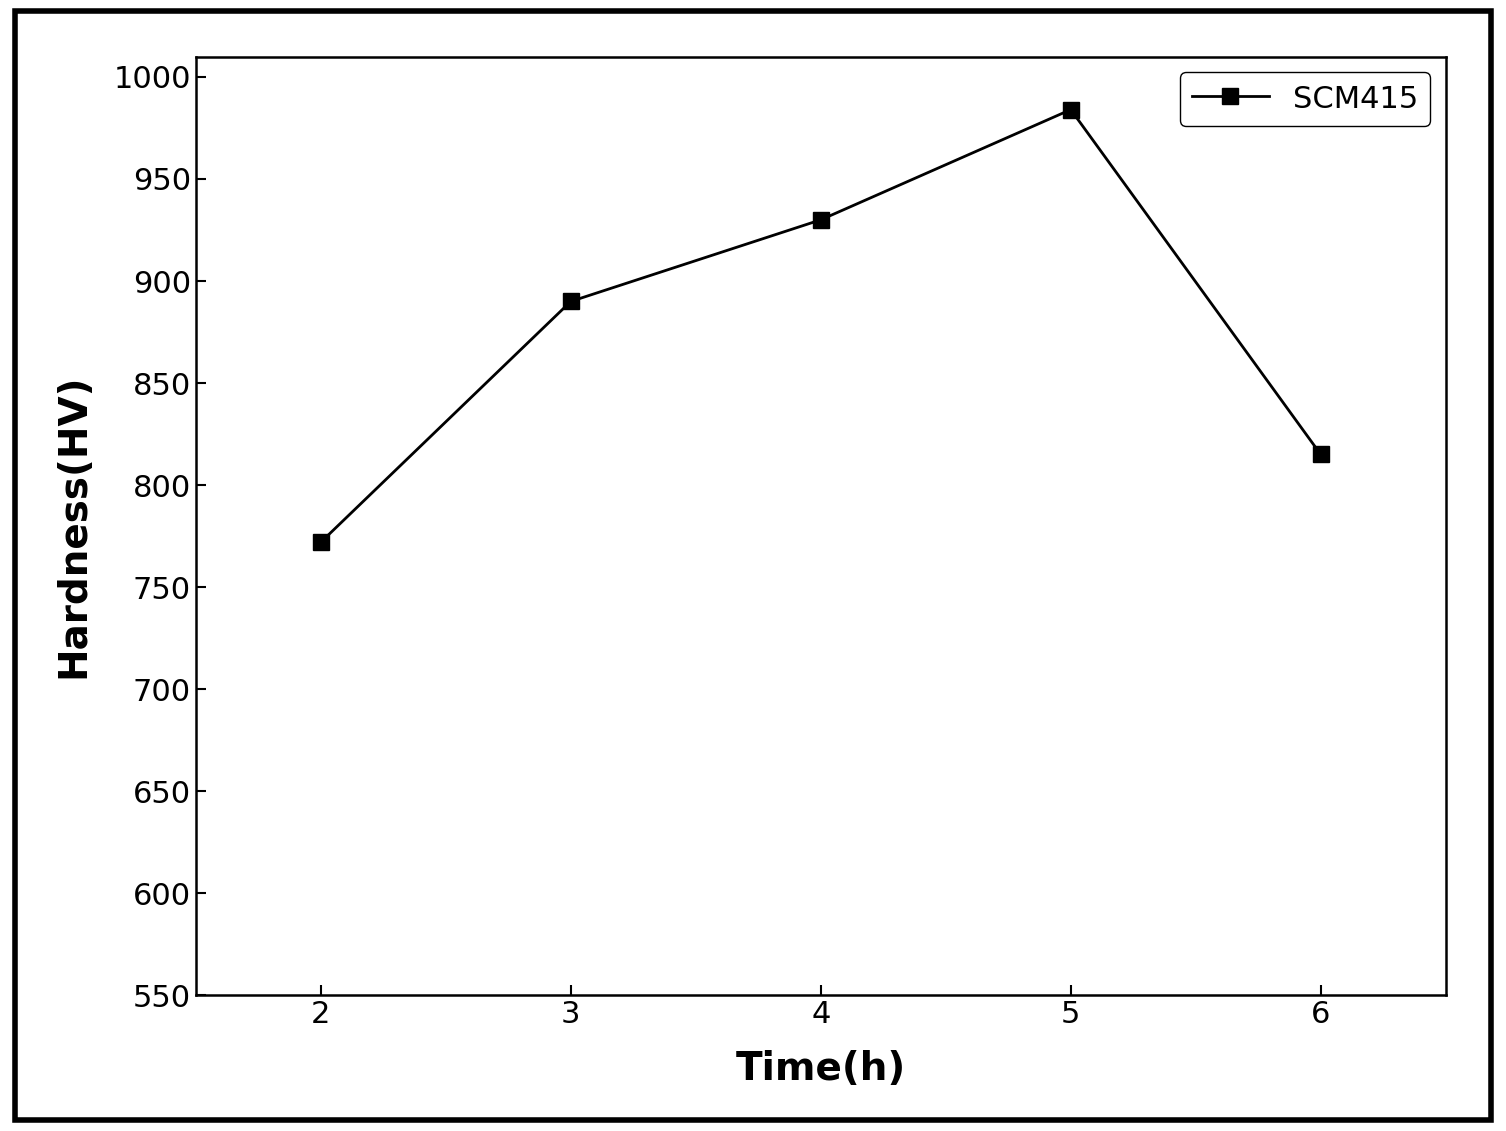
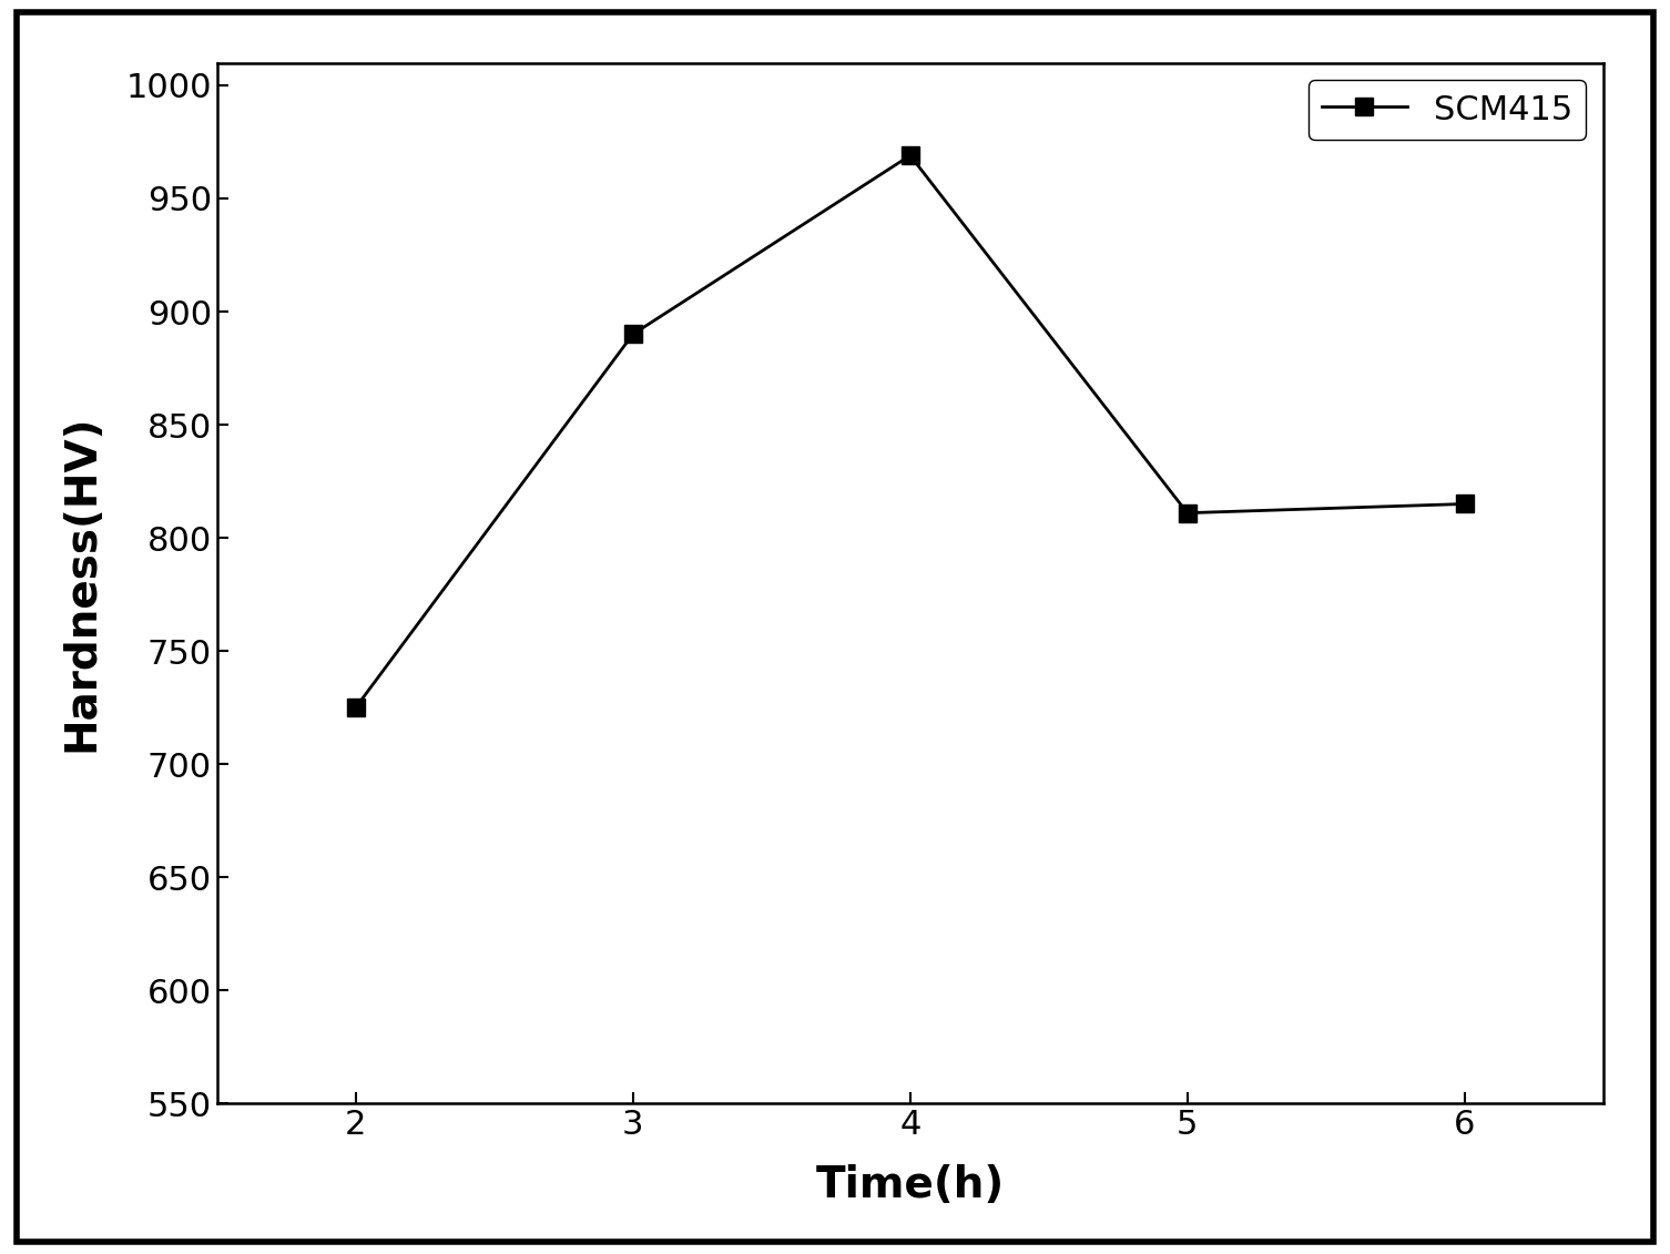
2: 772 -> 725
4: 930 -> 969
5: 984 -> 811
